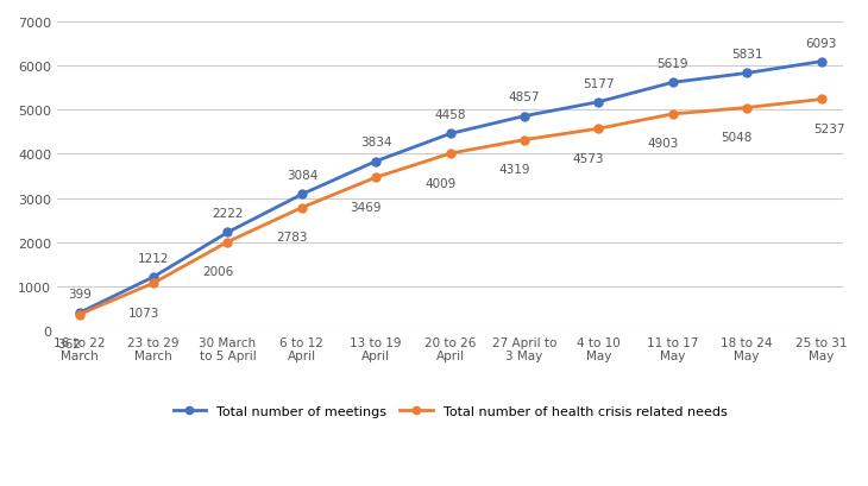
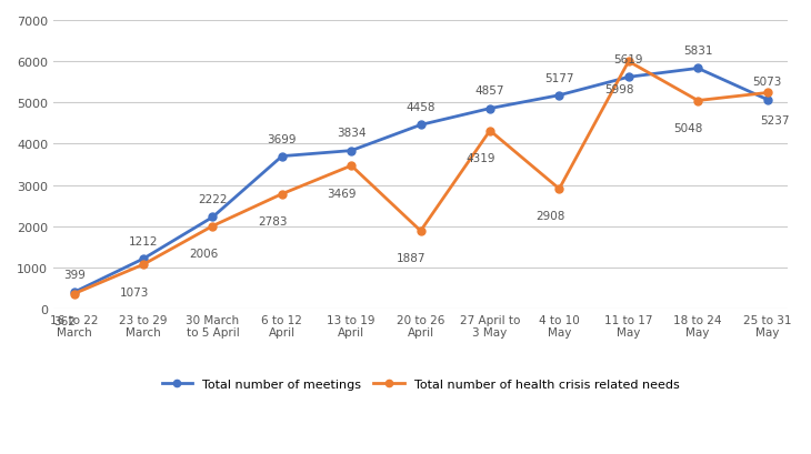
Total number of meetings/6 to 12 April: 3084 -> 3699
Total number of health crisis related needs/20 to 26 April: 4009 -> 1887
Total number of health crisis related needs/4 to 10 May: 4573 -> 2908
Total number of health crisis related needs/11 to 17 May: 4903 -> 5998
Total number of meetings/25 to 31 May: 6093 -> 5073
